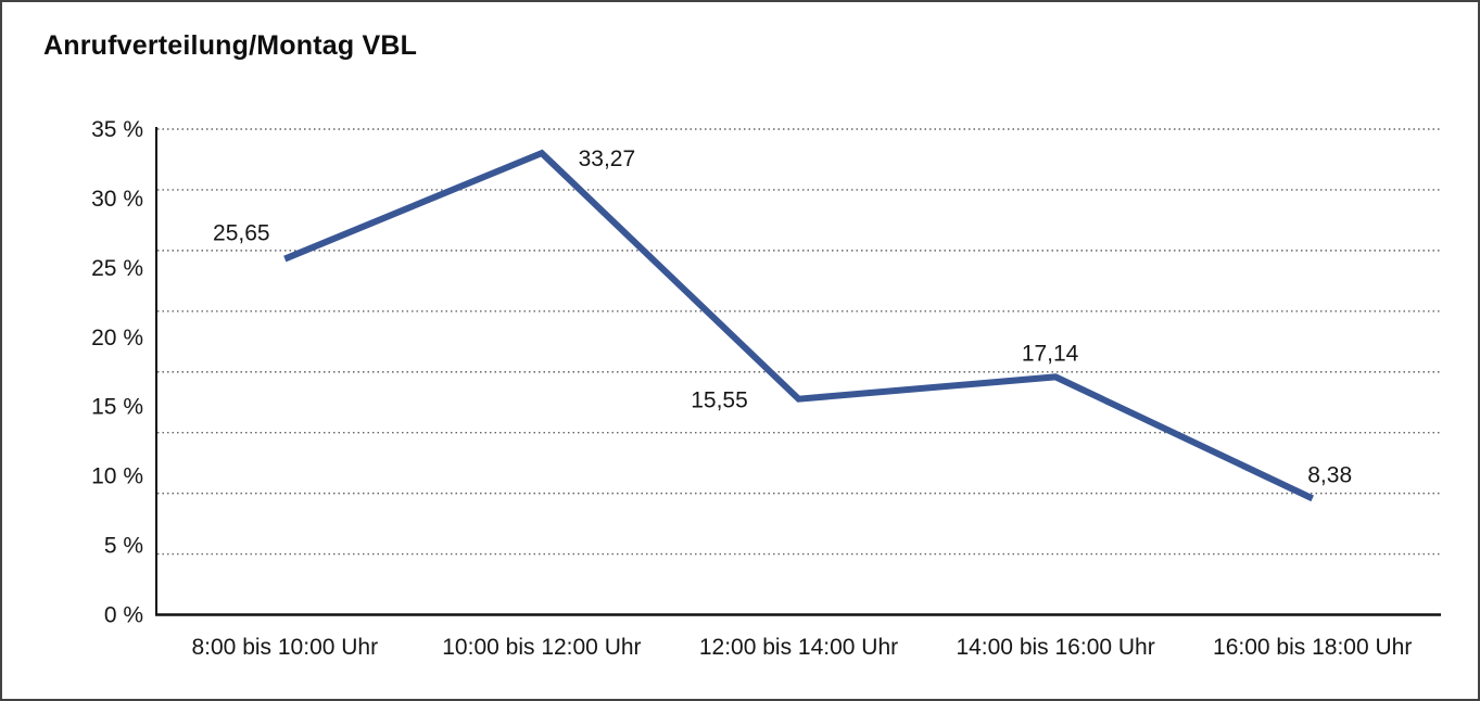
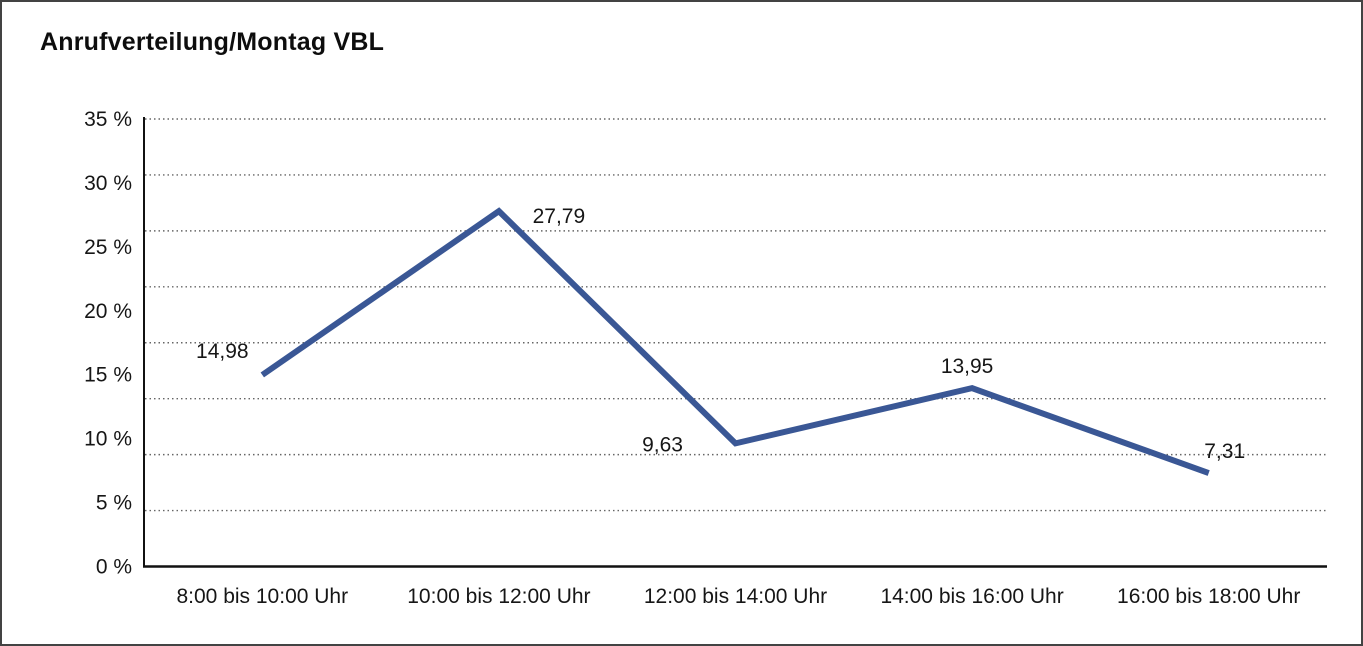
8:00 bis 10:00 Uhr: 25,65 -> 14,98
10:00 bis 12:00 Uhr: 33,27 -> 27,79
12:00 bis 14:00 Uhr: 15,55 -> 9,63
14:00 bis 16:00 Uhr: 17,14 -> 13,95
16:00 bis 18:00 Uhr: 8,38 -> 7,31
